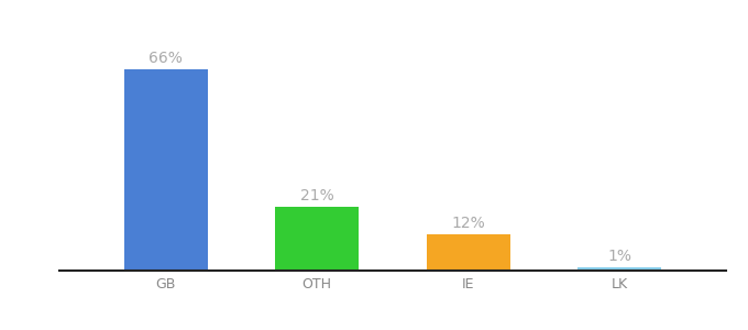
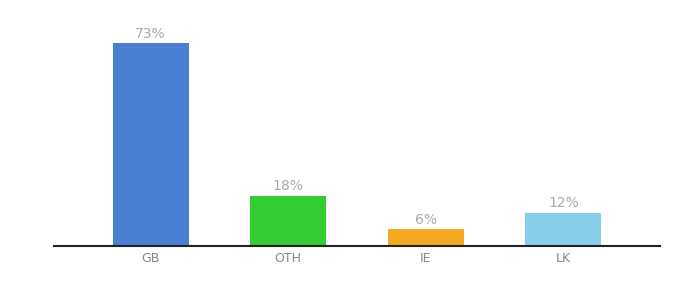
GB: 66% -> 73%
OTH: 21% -> 18%
IE: 12% -> 6%
LK: 1% -> 12%
